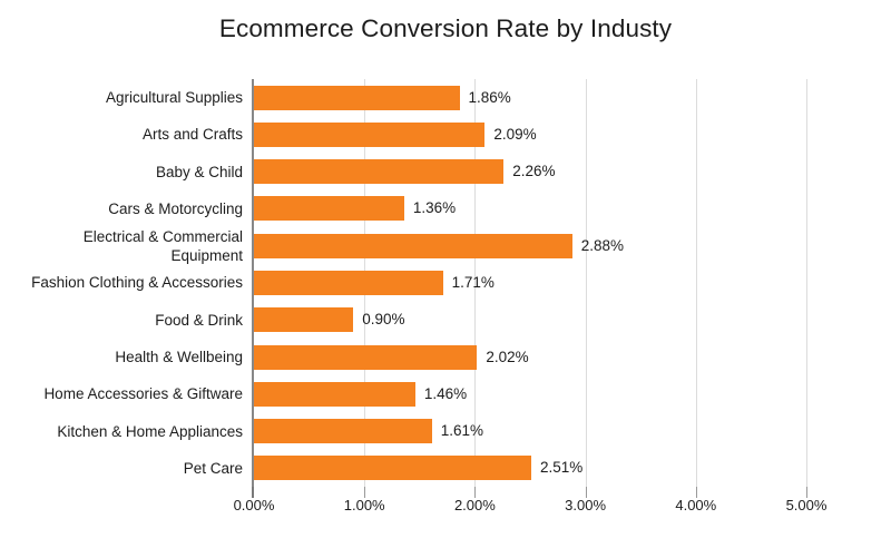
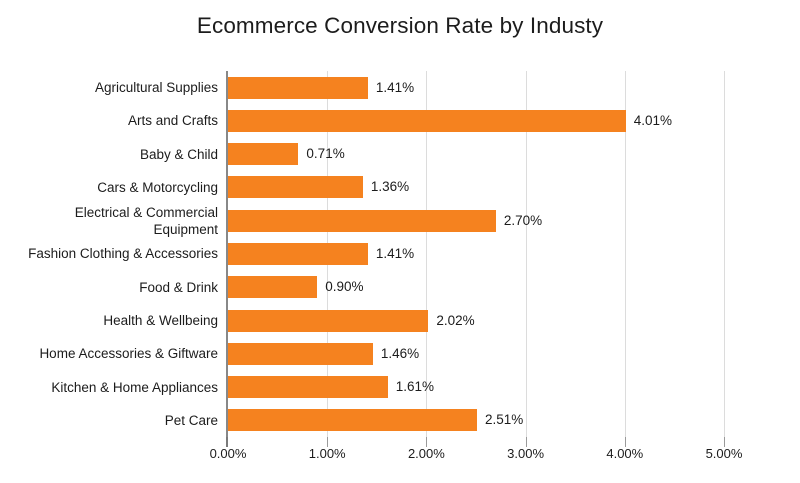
Agricultural Supplies: 1.86% -> 1.41%
Arts and Crafts: 2.09% -> 4.01%
Baby & Child: 2.26% -> 0.71%
Electrical & Commercial Equipment: 2.88% -> 2.70%
Fashion Clothing & Accessories: 1.71% -> 1.41%
